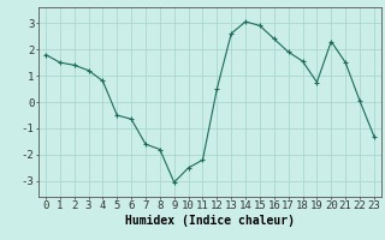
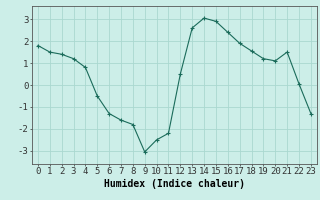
6: -0.65 -> -1.30
19: 0.75 -> 1.20
20: 2.30 -> 1.10
